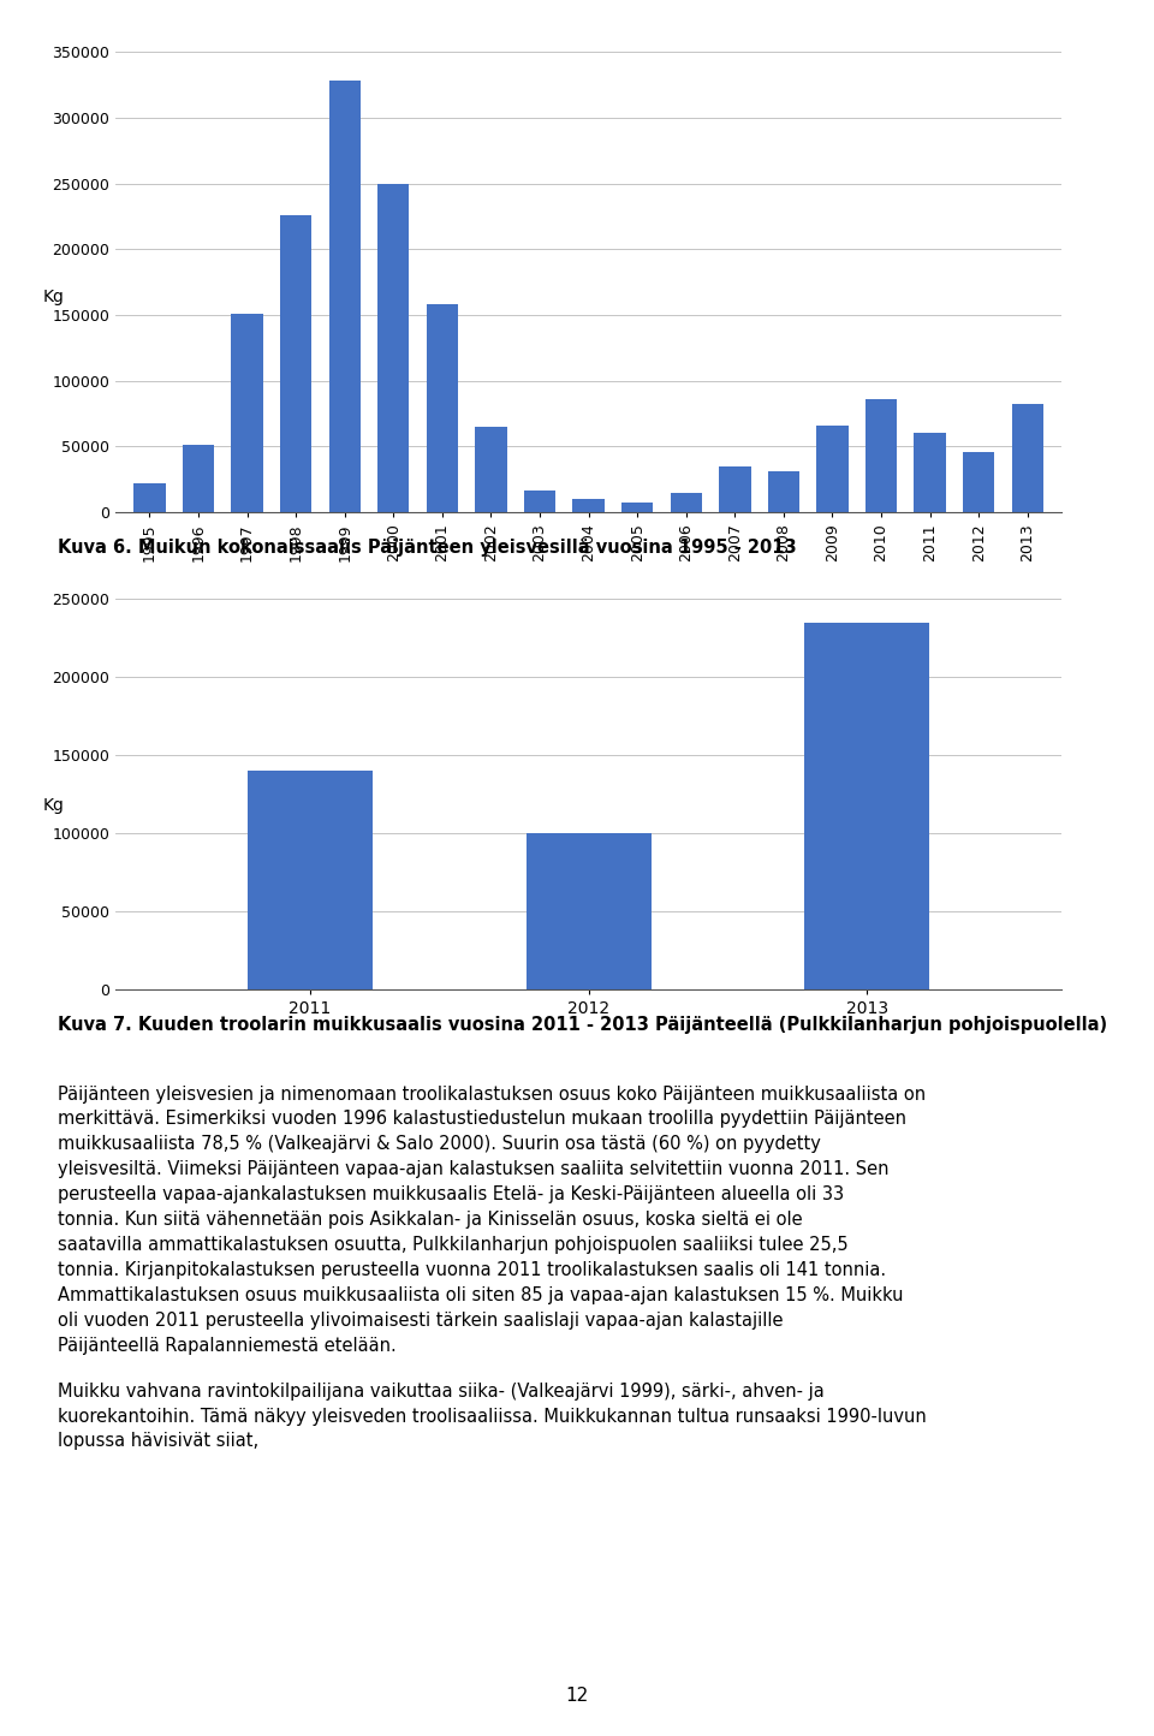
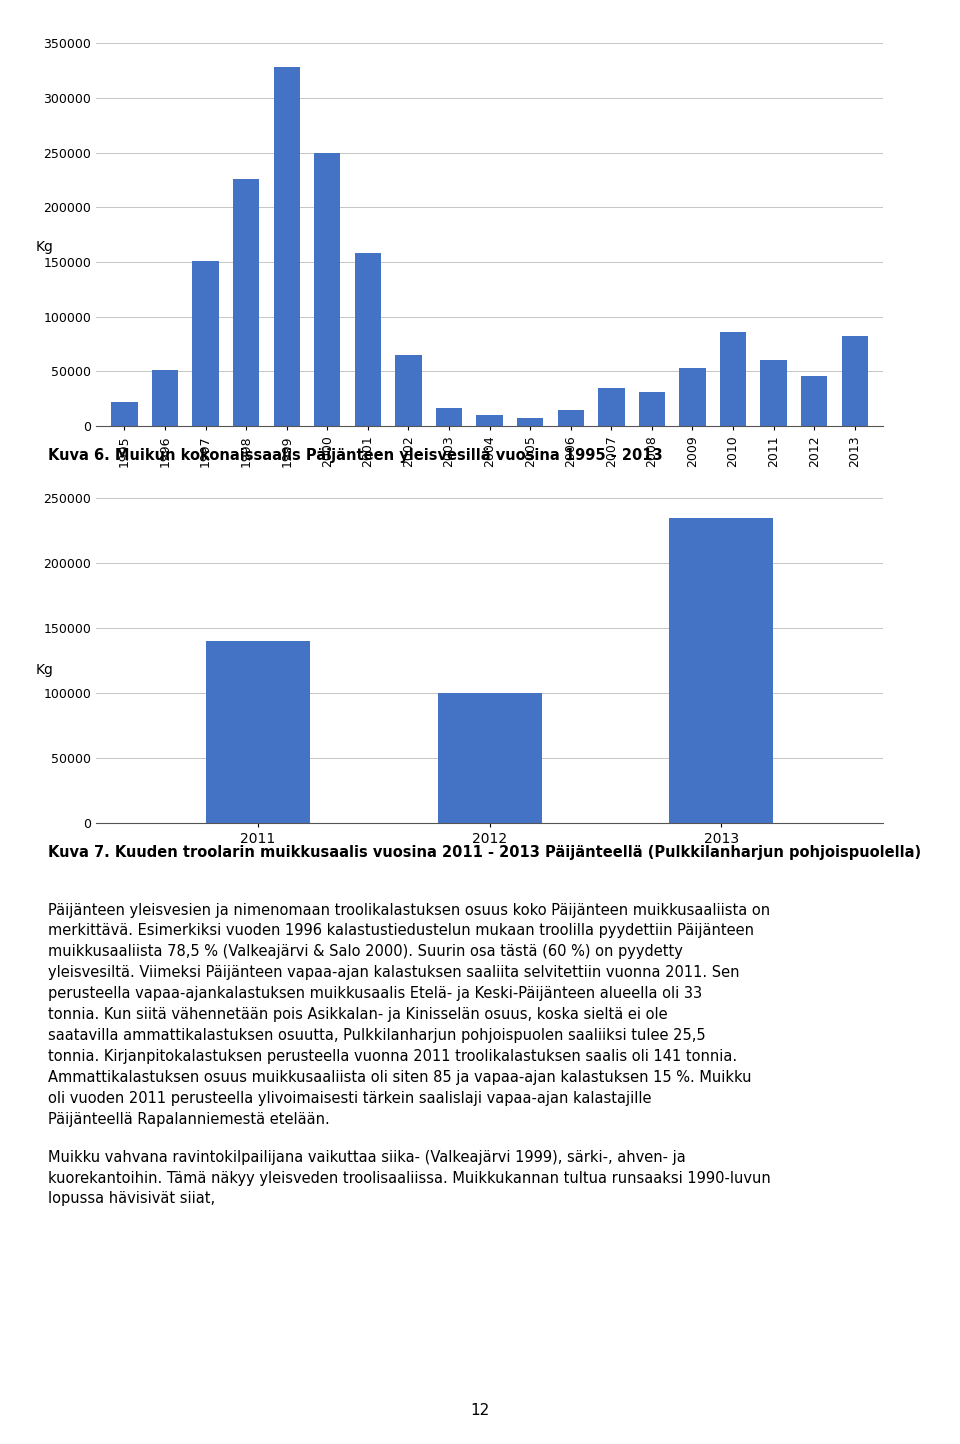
2009: 66000 -> 53000
